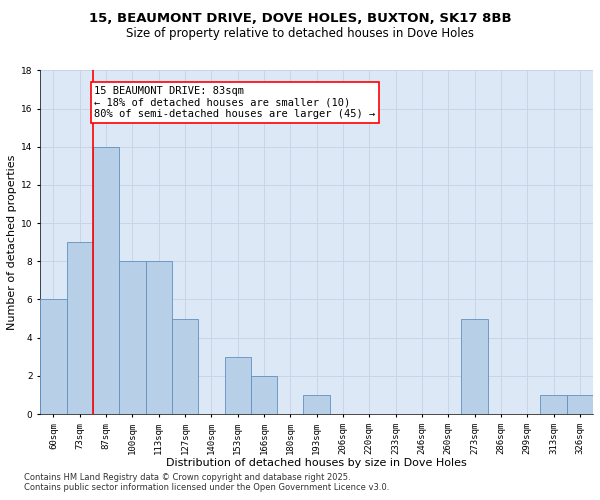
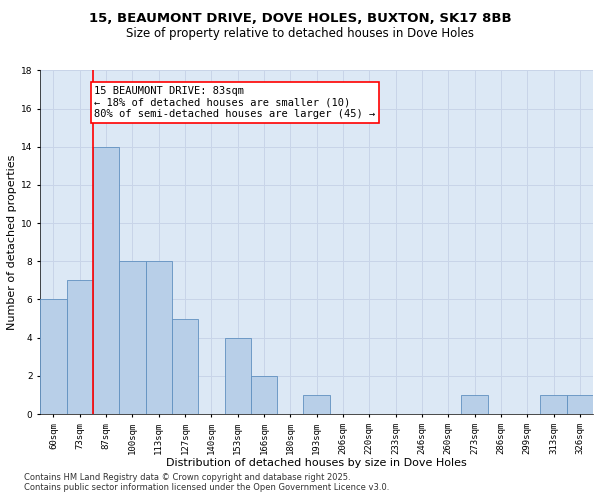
73sqm: 9 -> 7
153sqm: 3 -> 4
273sqm: 5 -> 1
